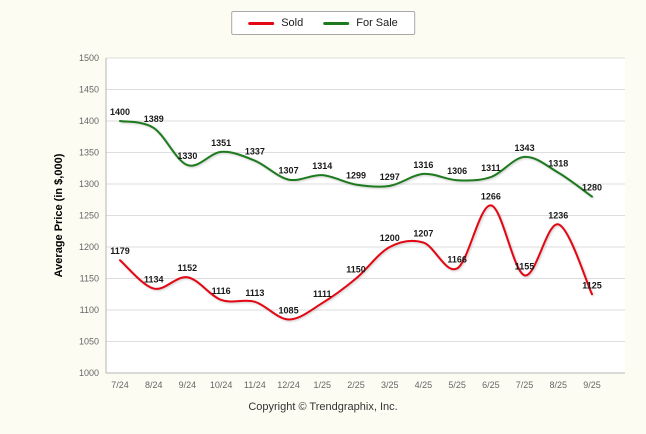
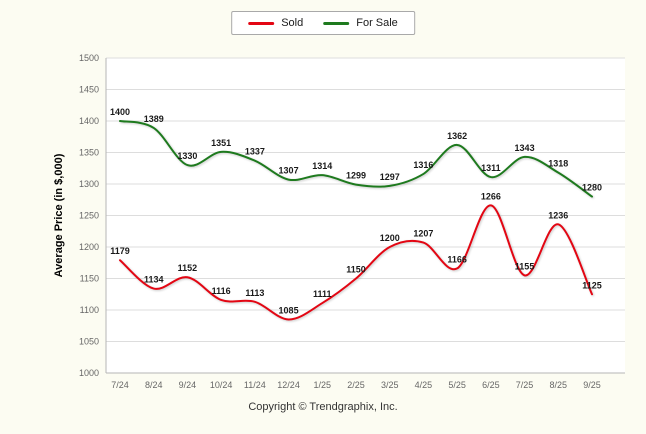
For Sale/5/25: 1306 -> 1362
